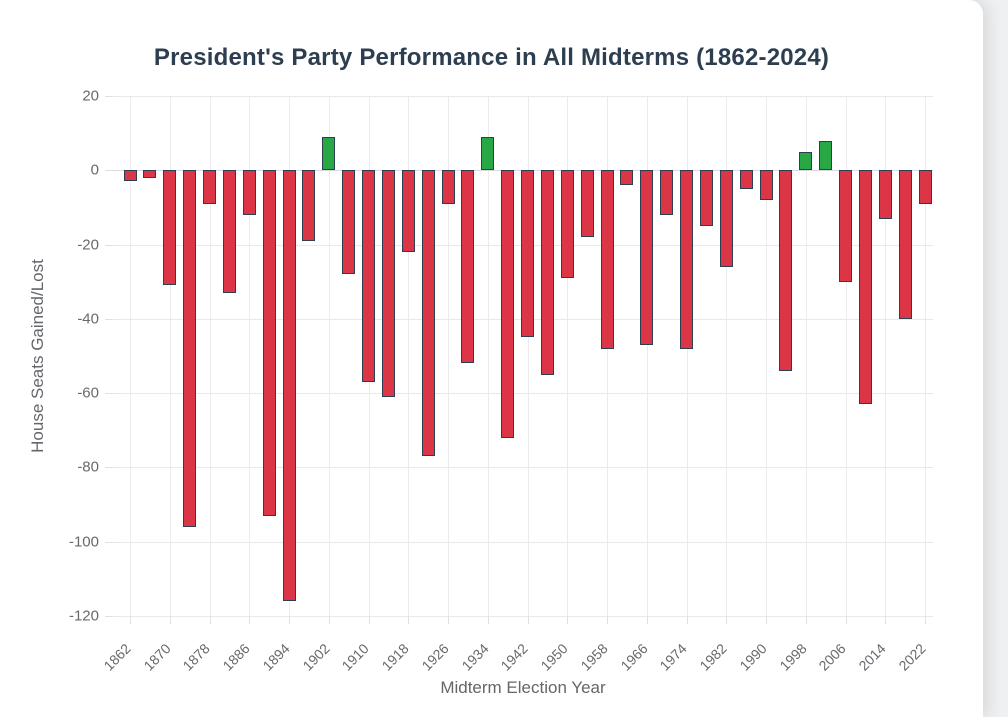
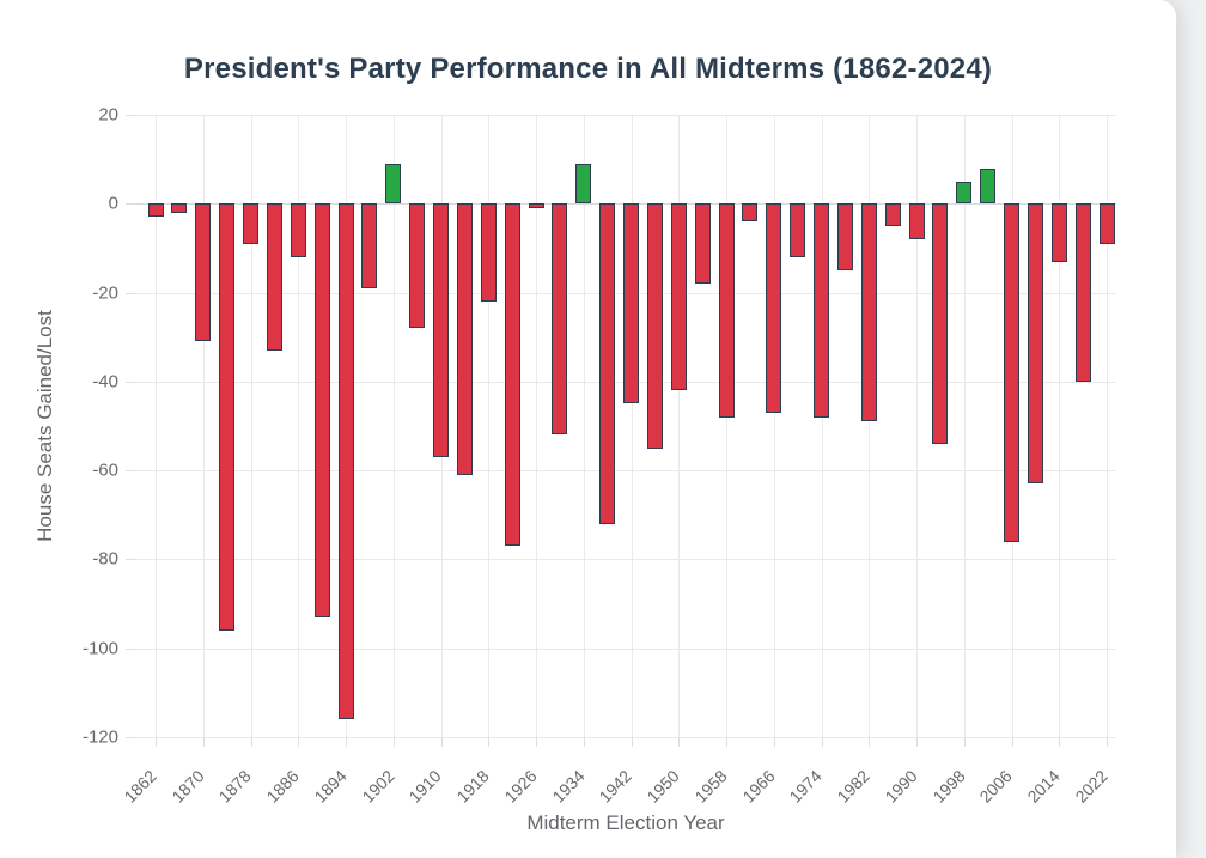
1926: -9 -> -1
1950: -29 -> -42
1982: -26 -> -49
2006: -30 -> -76
